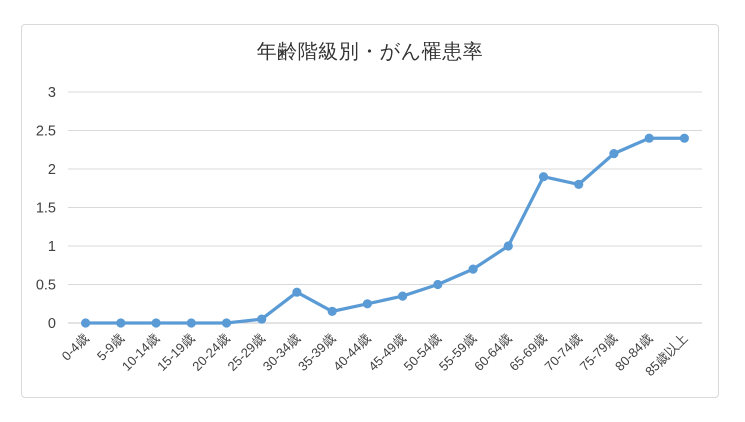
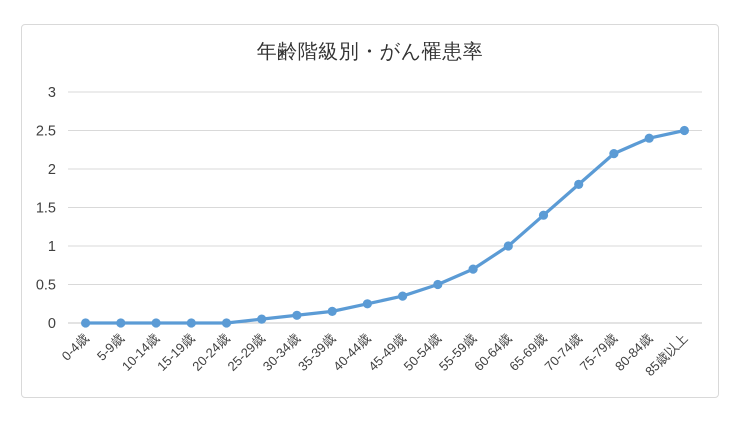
30-34歳: 0.4 -> 0.1
65-69歳: 1.9 -> 1.4
85歳以上: 2.4 -> 2.5
